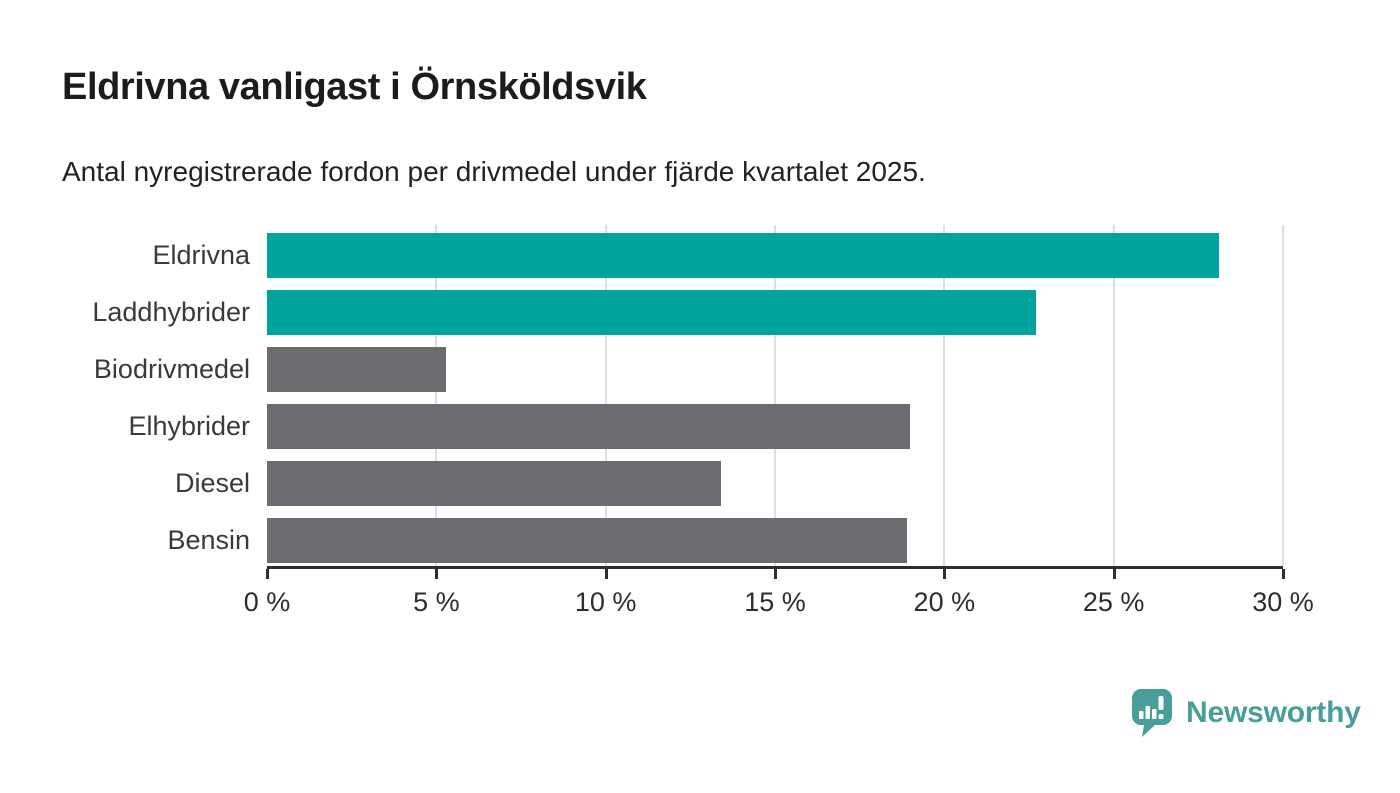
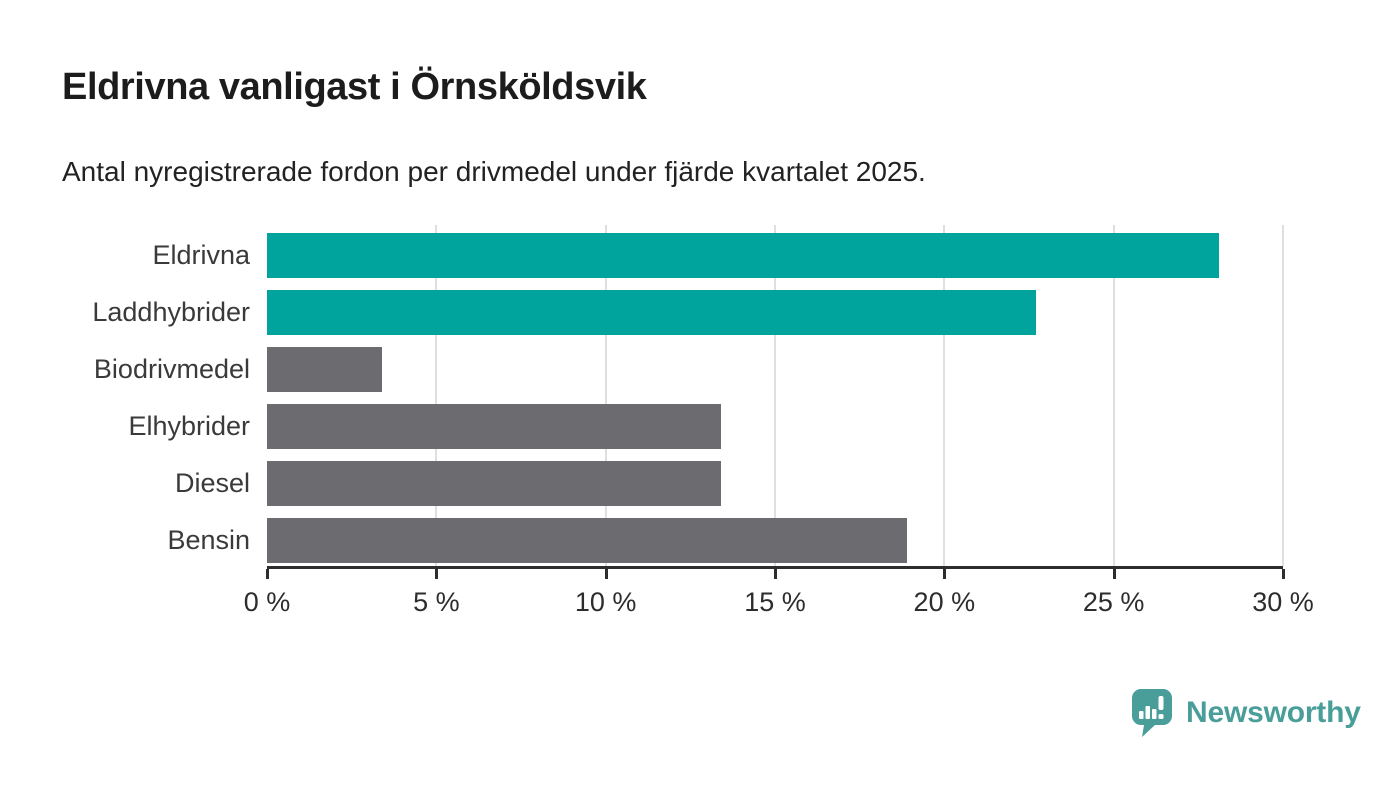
Biodrivmedel: 5.3% -> 3.4%
Elhybrider: 19.0% -> 13.4%
